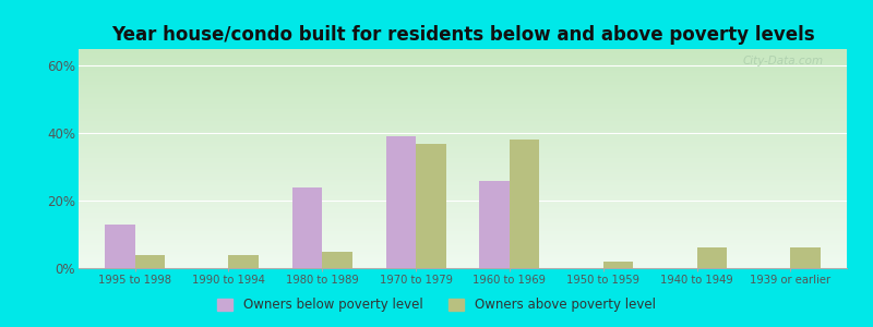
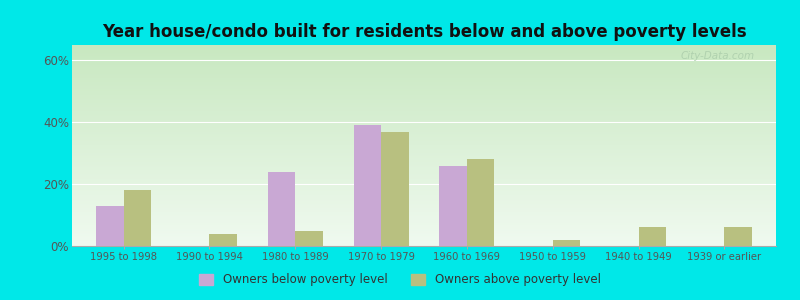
Owners above poverty level/1995 to 1998: 4% -> 18%
Owners above poverty level/1960 to 1969: 38% -> 28%
